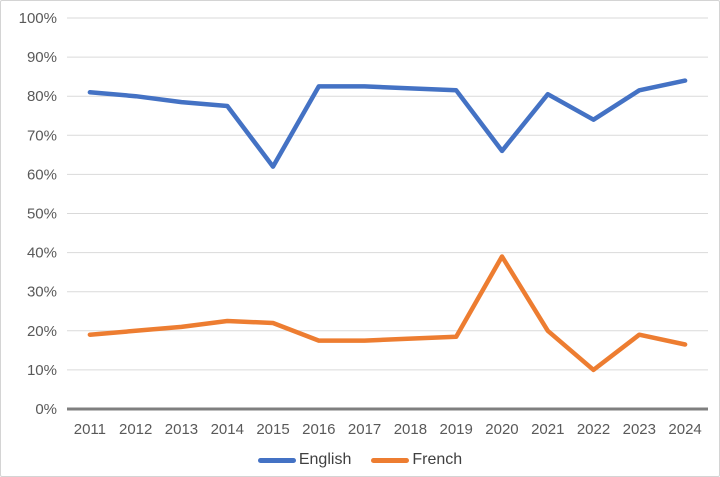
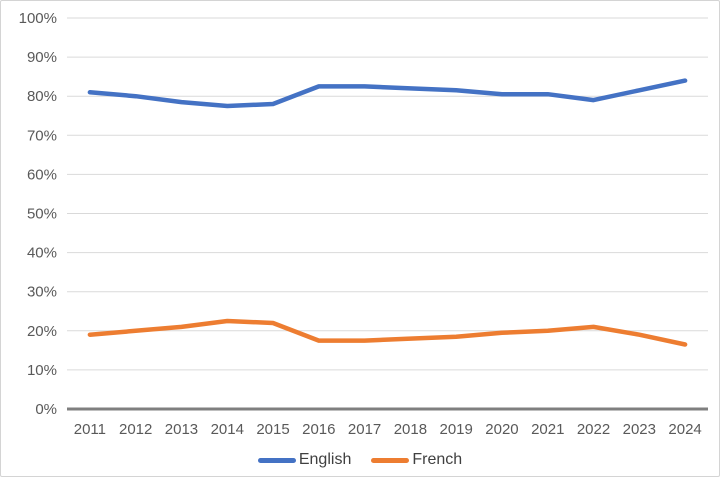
English/2015: 62% -> 78%
English/2020: 66% -> 80%
French/2020: 39% -> 20%
English/2022: 74% -> 79%
French/2022: 10% -> 21%
